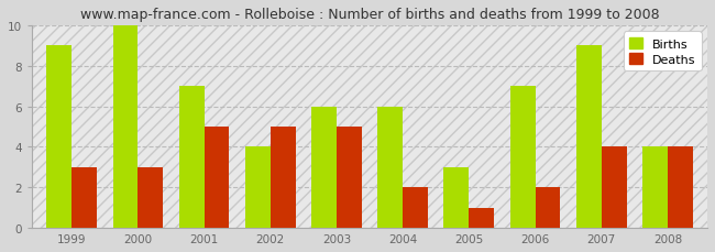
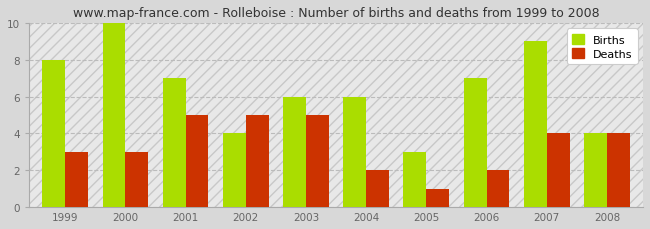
Births/1999: 9 -> 8
